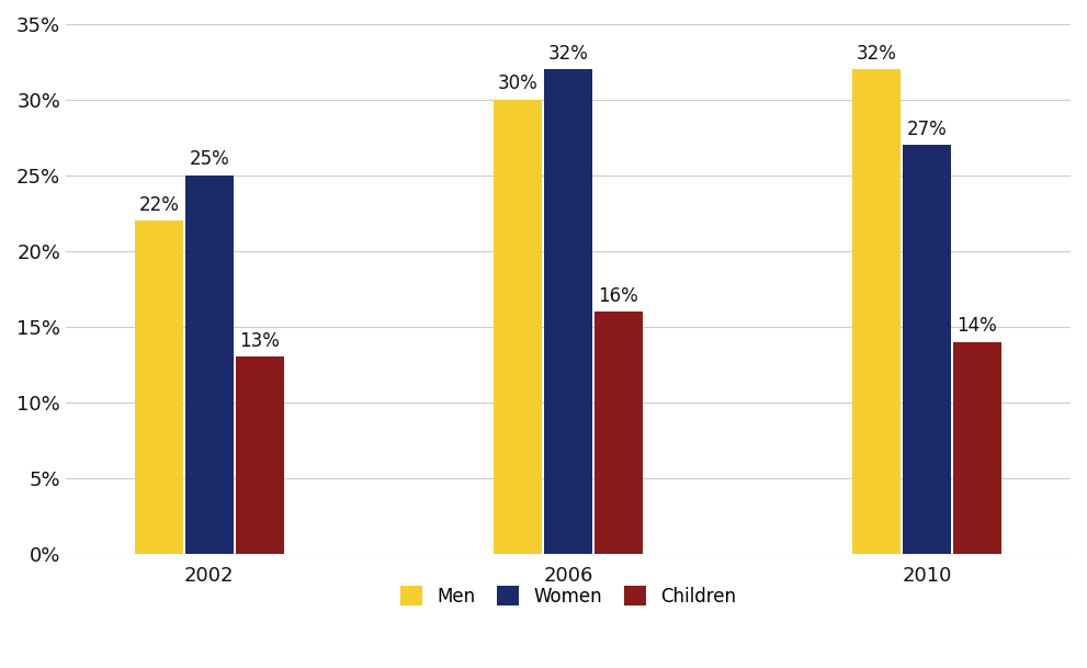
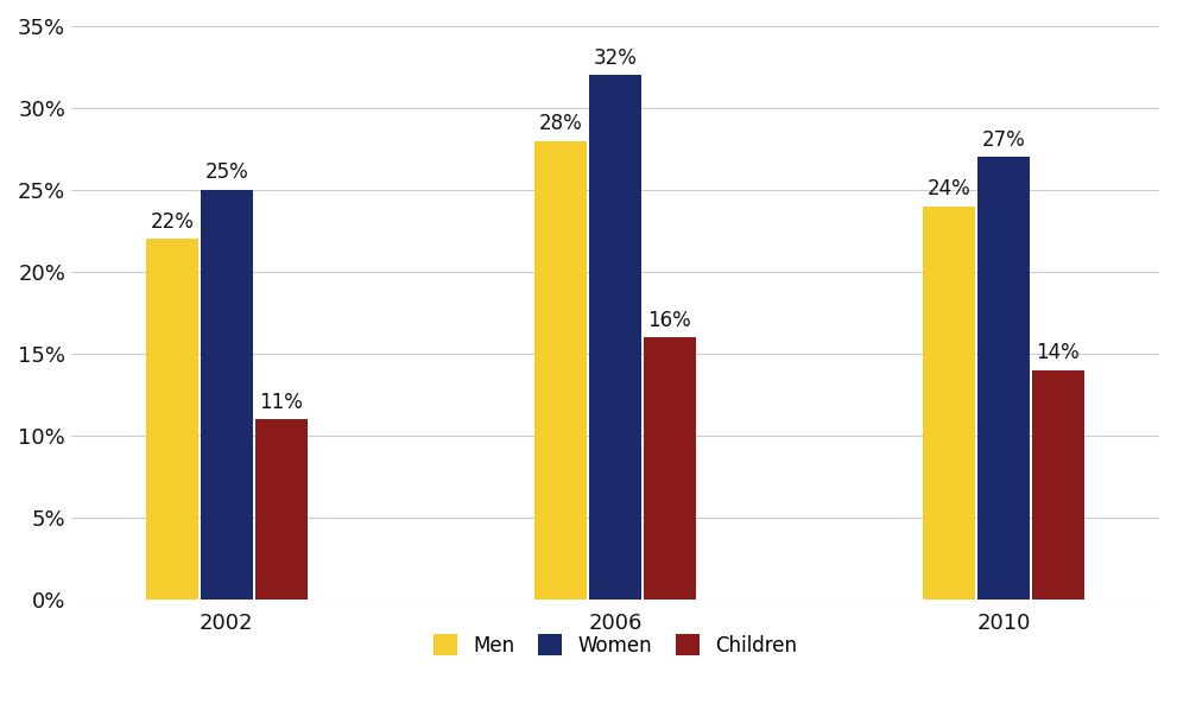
Children/2002: 13% -> 11%
Men/2006: 30% -> 28%
Men/2010: 32% -> 24%
